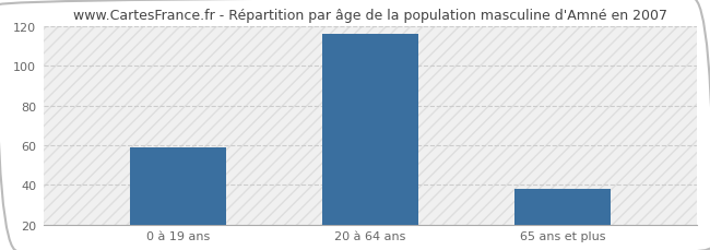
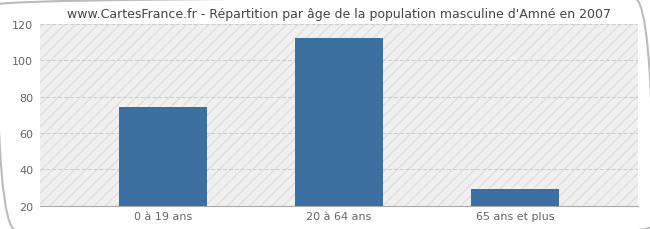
0 à 19 ans: 59 -> 74
20 à 64 ans: 116 -> 112
65 ans et plus: 38 -> 29
